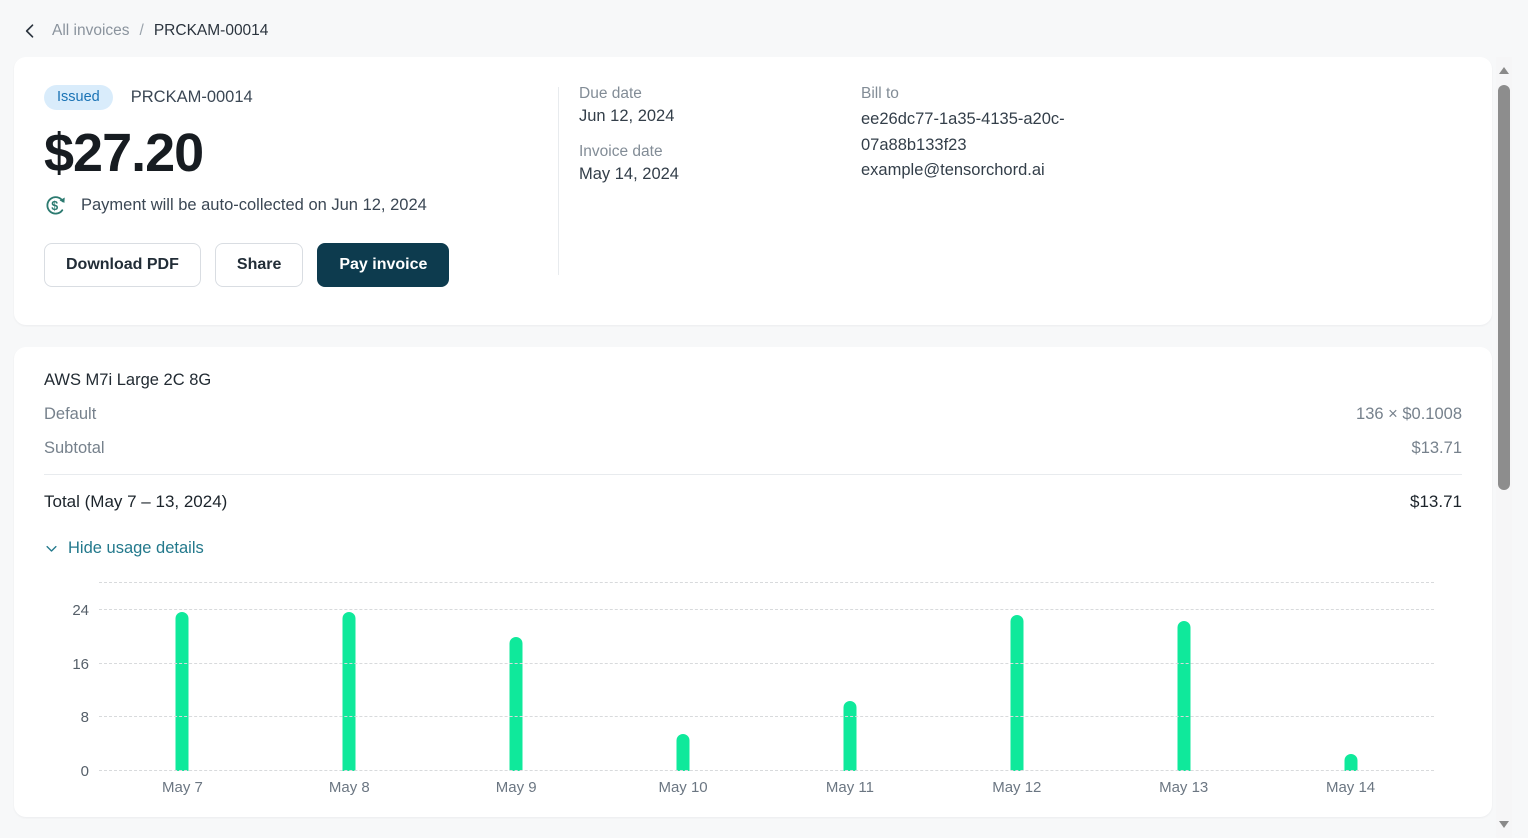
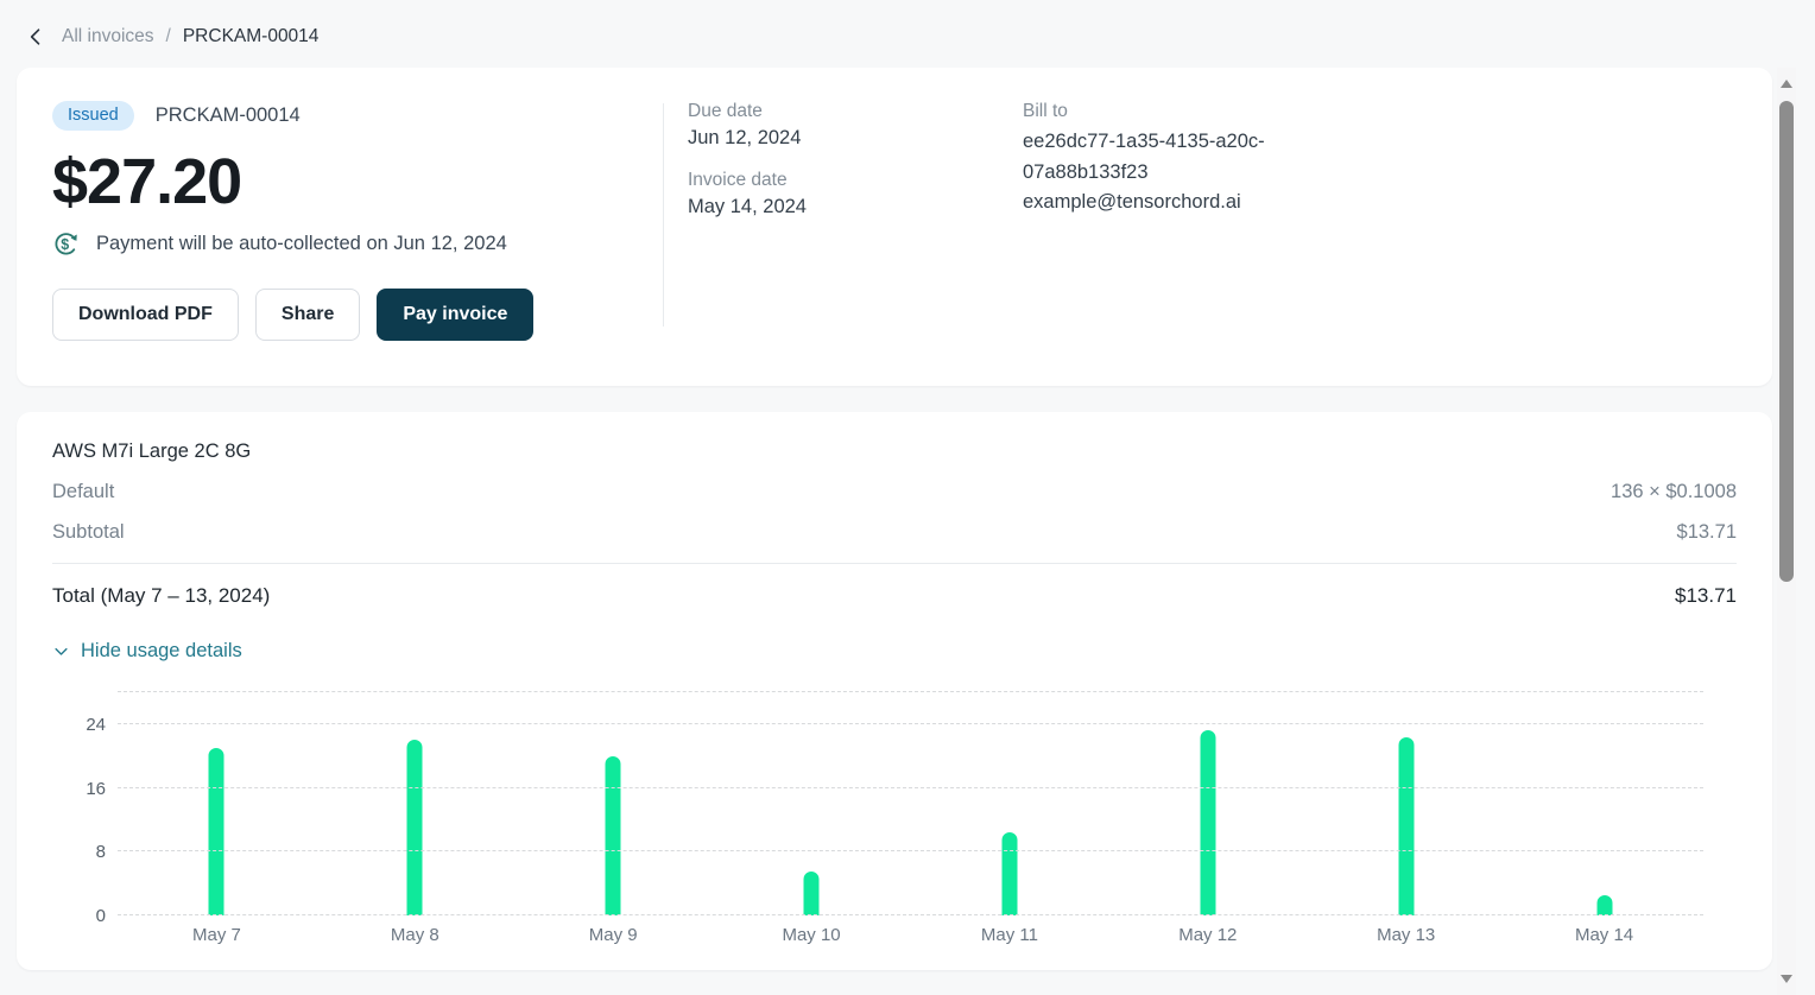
May 7: 24 -> 21
May 8: 24 -> 22
